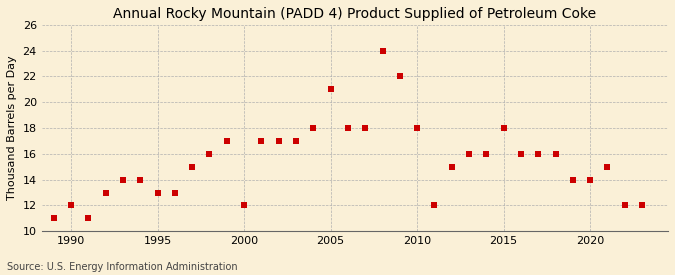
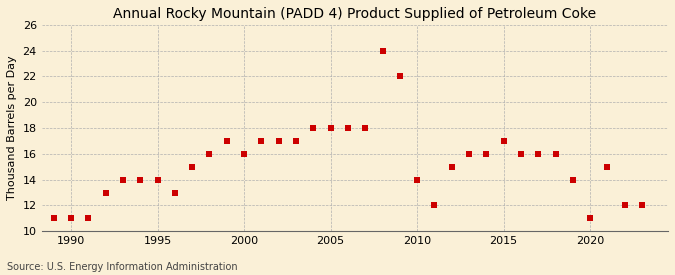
1990: 12 -> 11
1995: 13 -> 14
2000: 12 -> 16
2005: 21 -> 18
2010: 18 -> 14
2015: 18 -> 17
2020: 14 -> 11
